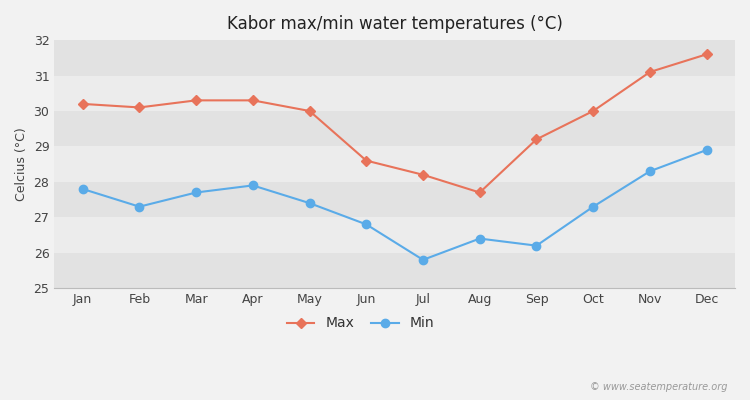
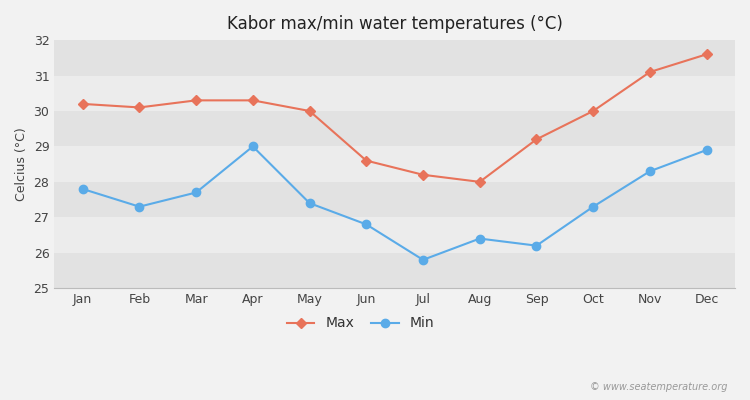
Min/Apr: 27.9 -> 29.0
Max/Aug: 27.7 -> 28.0
